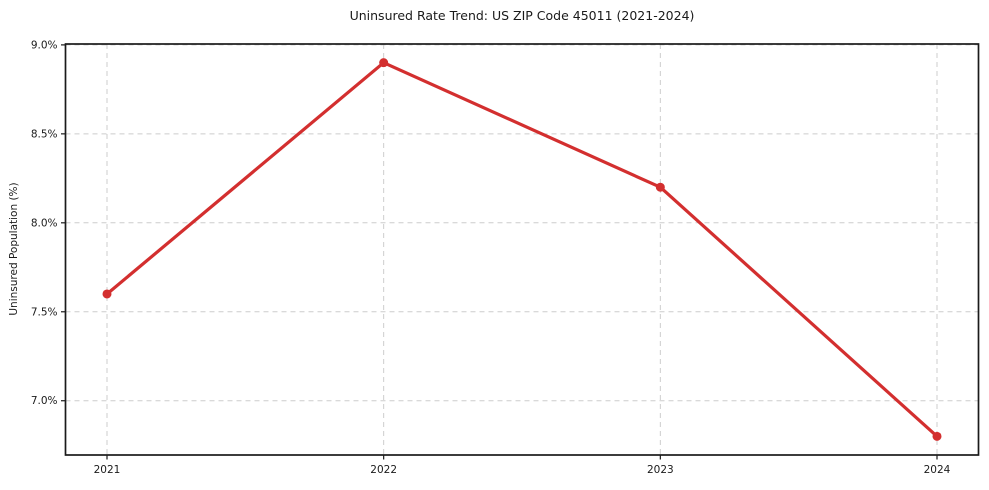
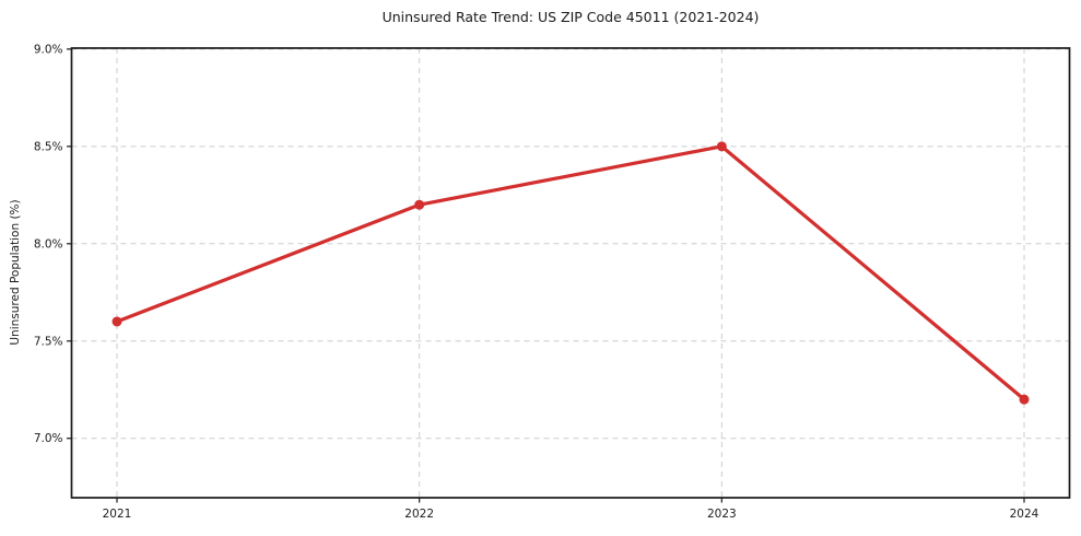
2022: 8.9% -> 8.2%
2023: 8.2% -> 8.5%
2024: 6.8% -> 7.2%
